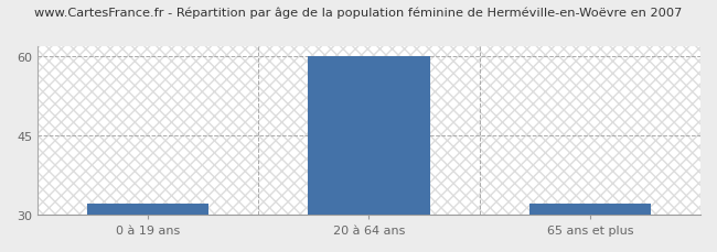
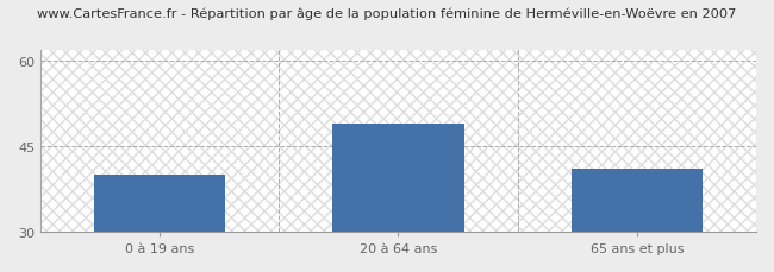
0 à 19 ans: 32 -> 40
20 à 64 ans: 60 -> 49
65 ans et plus: 32 -> 41
